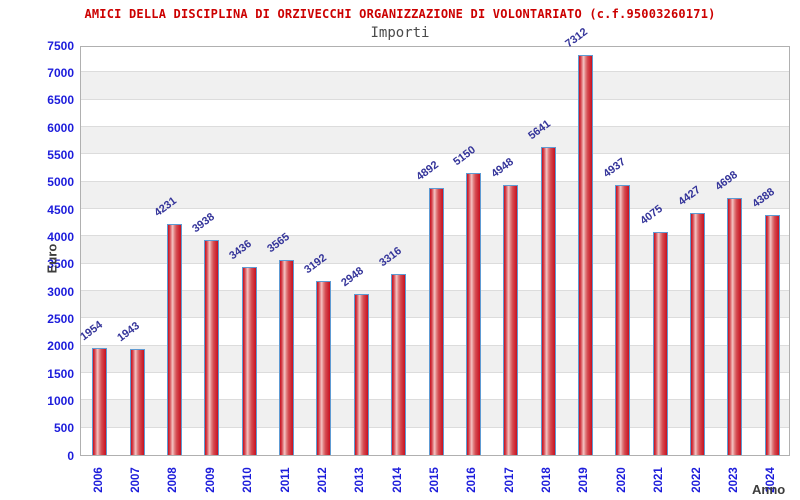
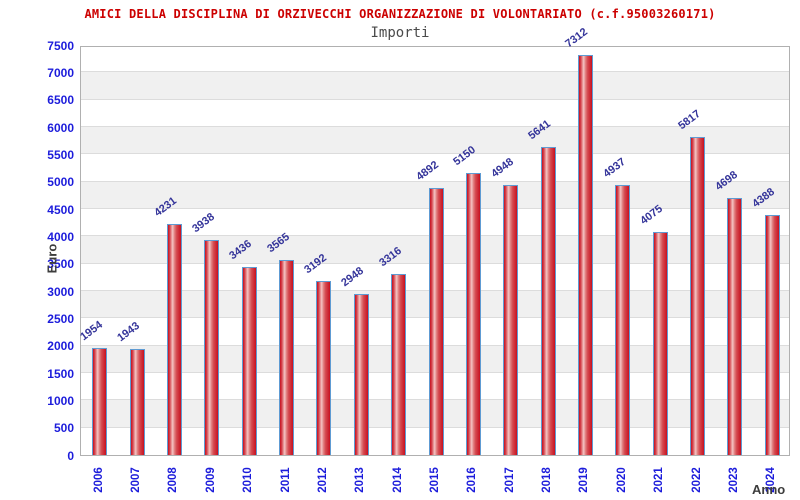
2022: 4427 -> 5817
